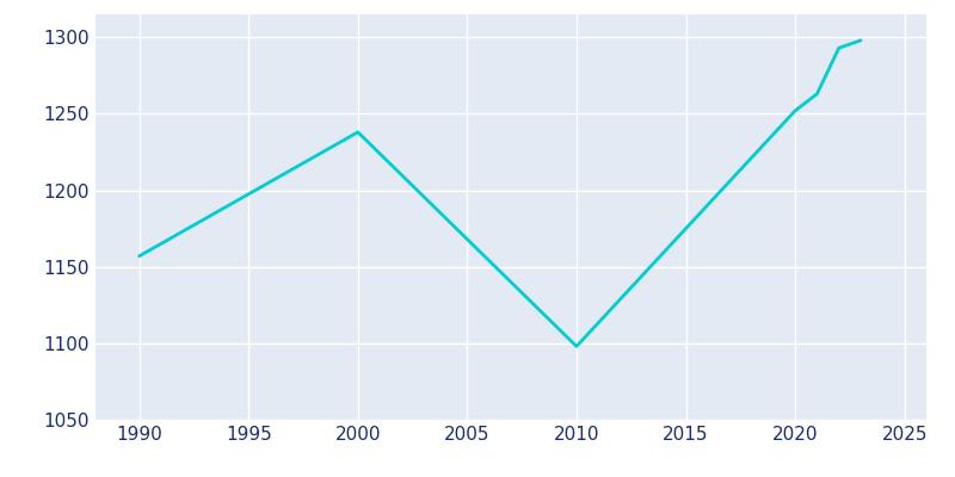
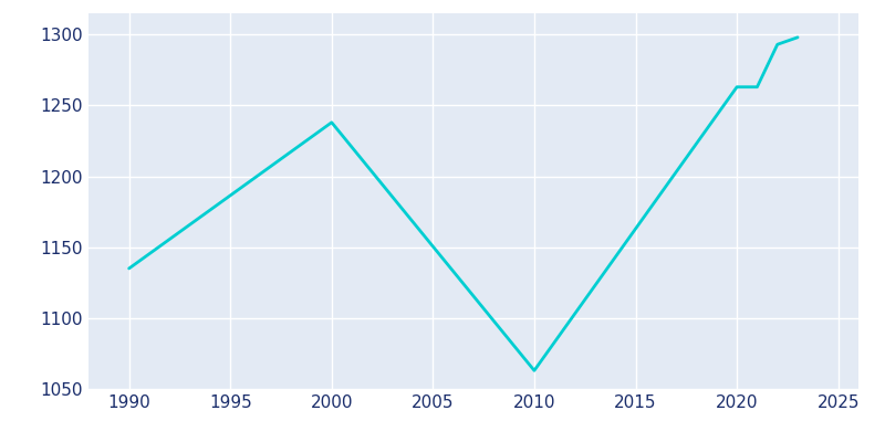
1990: 1157 -> 1135
2010: 1098 -> 1063
2020: 1252 -> 1263
